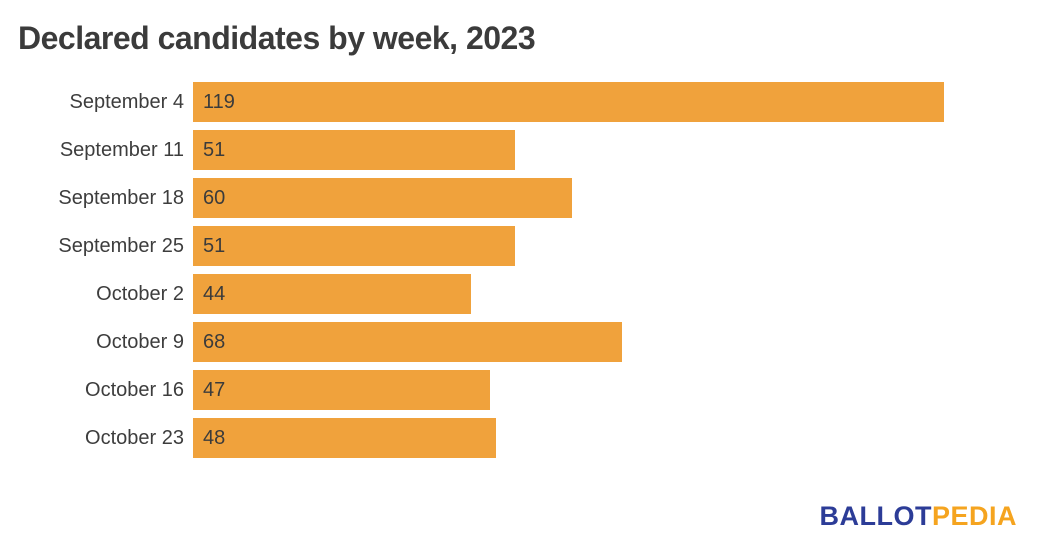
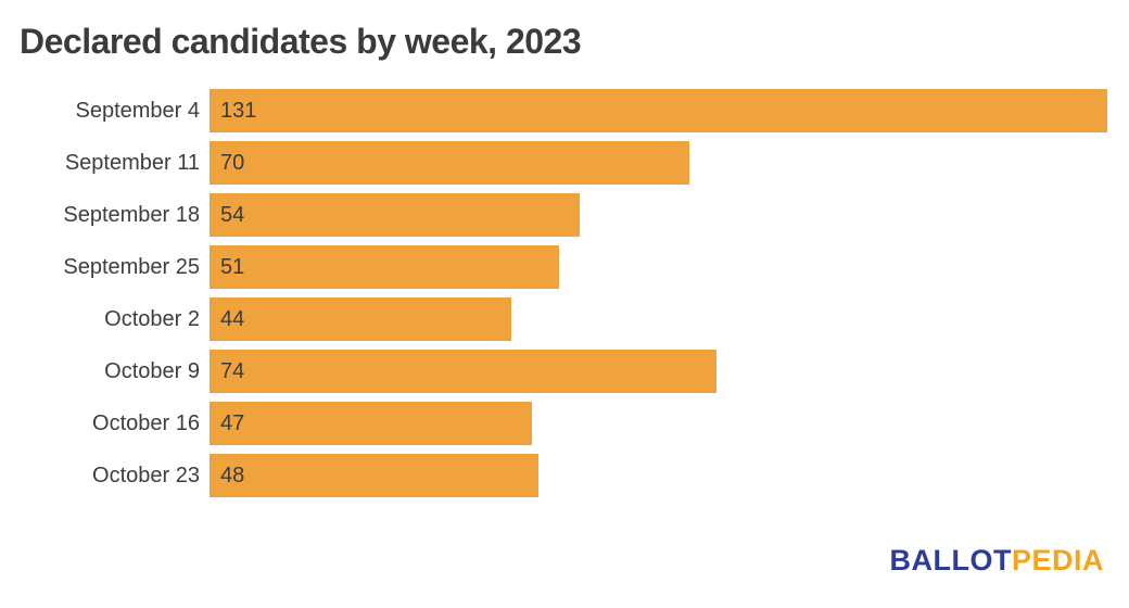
September 4: 119 -> 131
September 11: 51 -> 70
September 18: 60 -> 54
October 9: 68 -> 74
